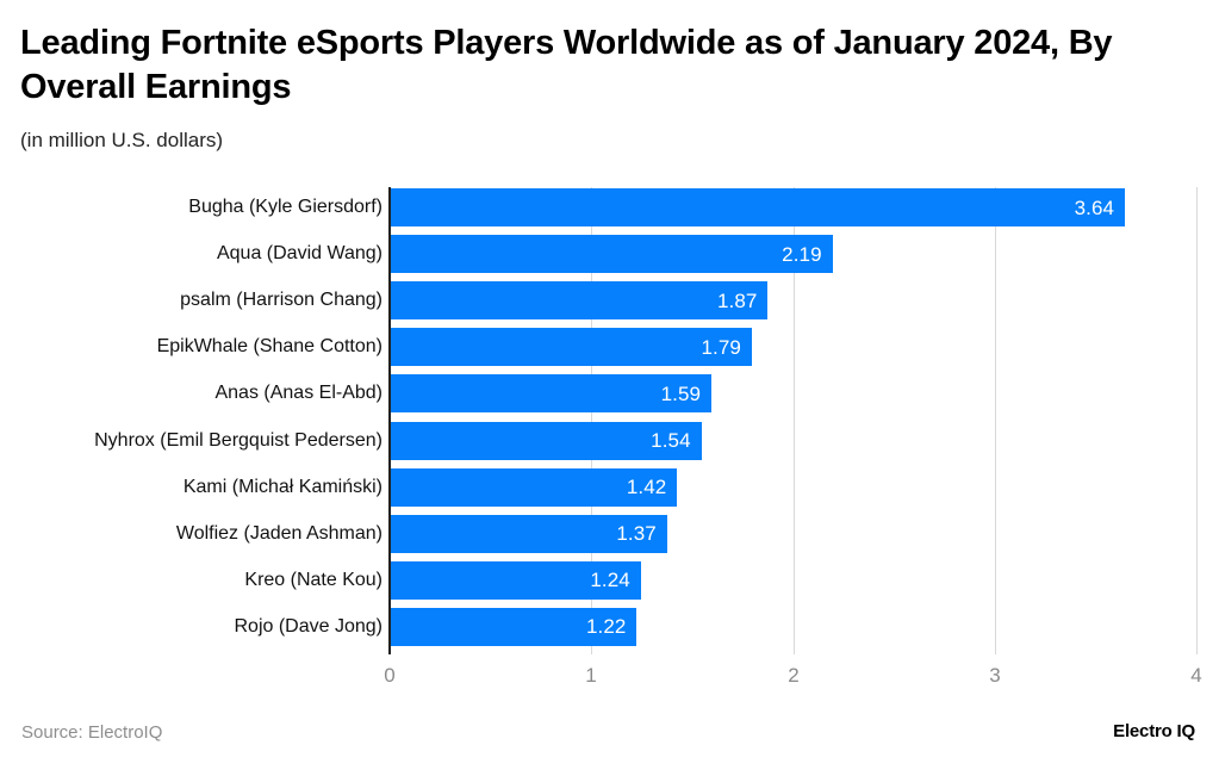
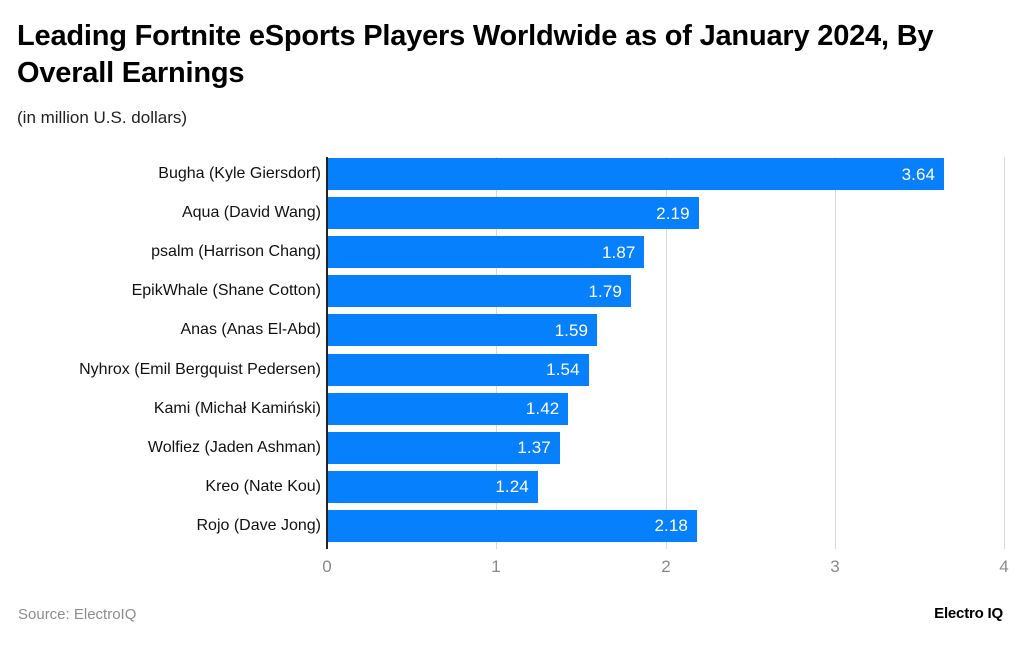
Rojo (Dave Jong): 1.22 -> 2.18
